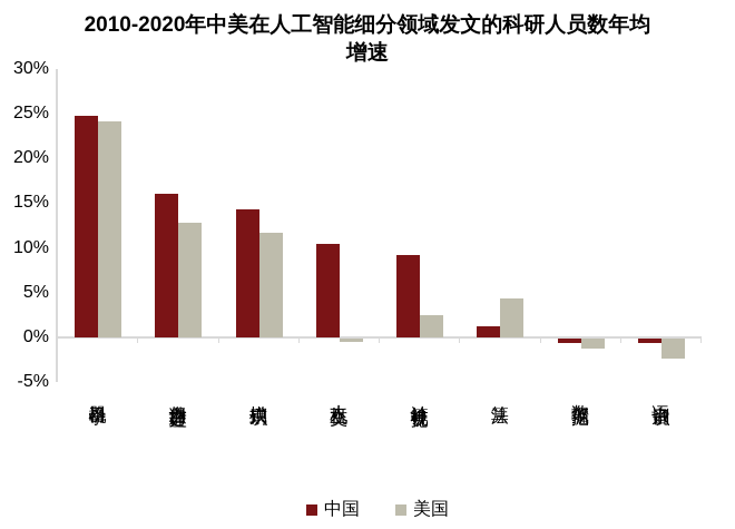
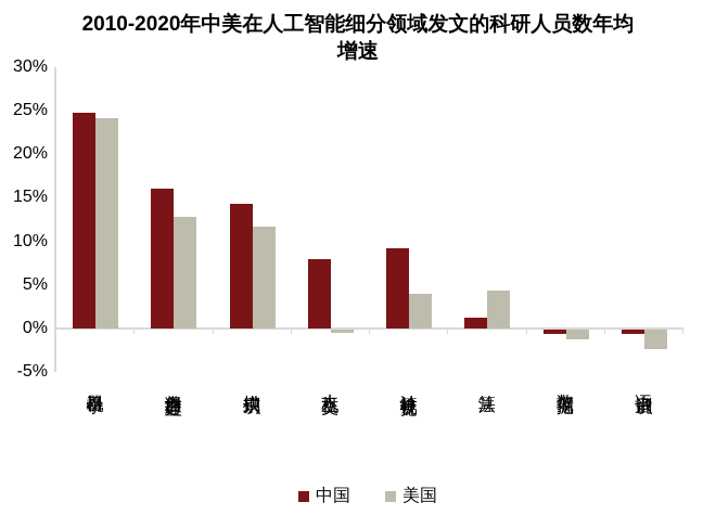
中国/人机交互: 10% -> 8%
美国/计算机视觉: 2% -> 4%
